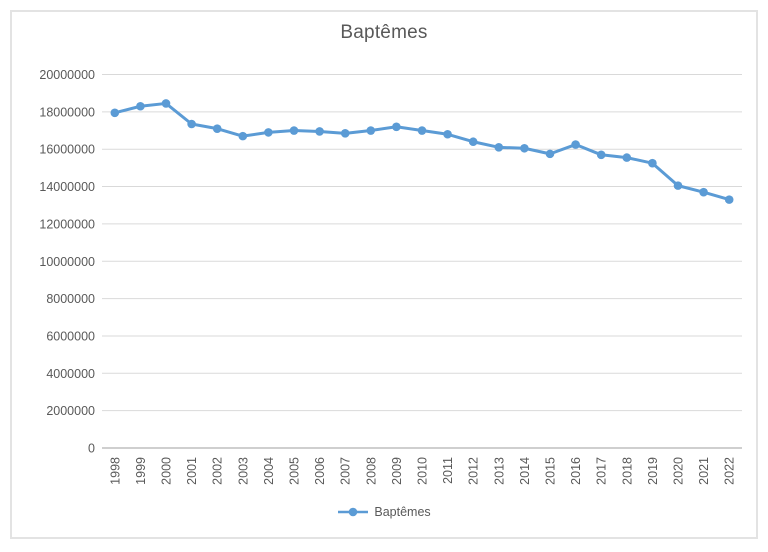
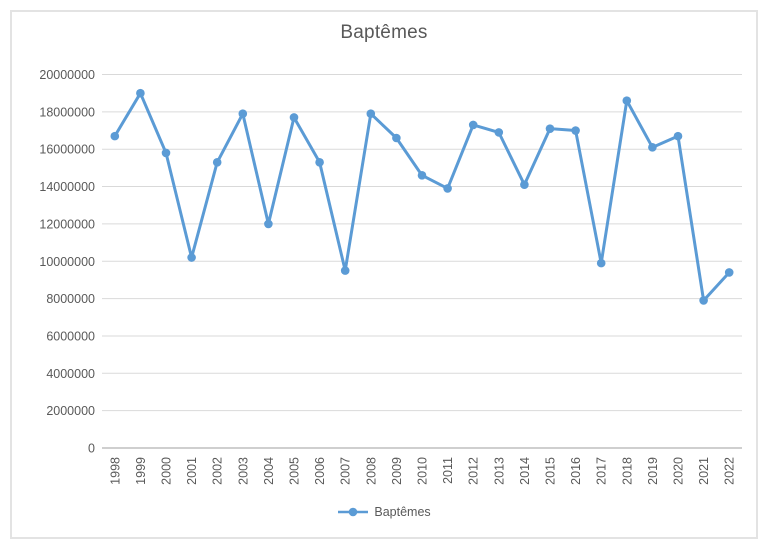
1998: 18000000 -> 16700000
1999: 18300000 -> 19000000
2000: 18400000 -> 15800000
2001: 17400000 -> 10200000
2002: 17100000 -> 15300000
2003: 16700000 -> 17900000
2004: 16900000 -> 12000000
2005: 17000000 -> 17700000
2006: 17000000 -> 15300000
2007: 16800000 -> 9500000
2008: 17000000 -> 17900000
2009: 17200000 -> 16600000
2010: 17000000 -> 14600000
2011: 16800000 -> 13900000
2012: 16400000 -> 17300000
2013: 16100000 -> 16900000
2014: 16000000 -> 14100000
2015: 15800000 -> 17100000
2016: 16200000 -> 17000000
2017: 15700000 -> 9900000
2018: 15600000 -> 18600000
2019: 15200000 -> 16100000
2020: 14000000 -> 16700000
2021: 13700000 -> 7900000
2022: 13300000 -> 9400000
